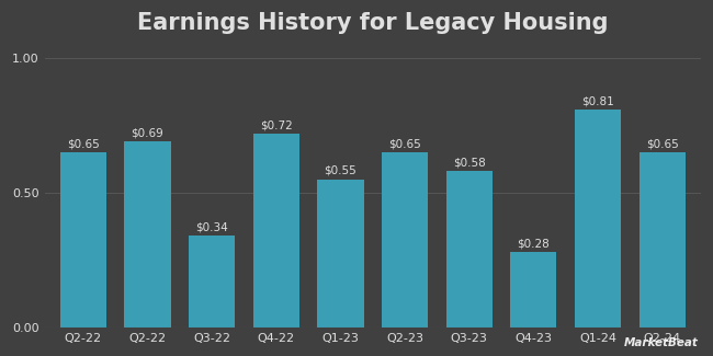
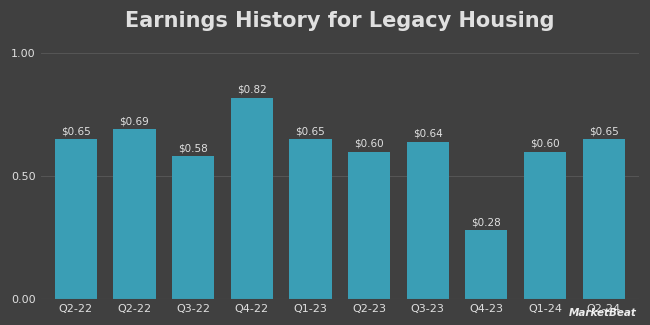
Q3-22: $0.34 -> $0.58
Q4-22: $0.72 -> $0.82
Q1-23: $0.55 -> $0.65
Q2-23: $0.65 -> $0.60
Q3-23: $0.58 -> $0.64
Q1-24: $0.81 -> $0.60
